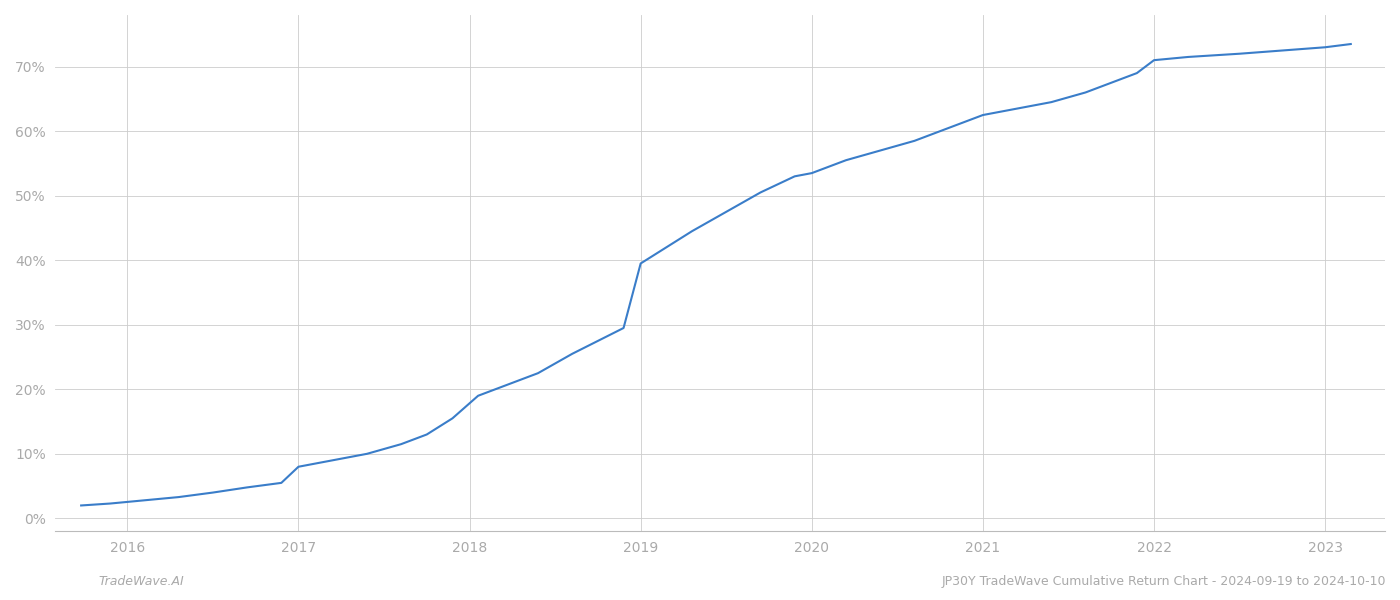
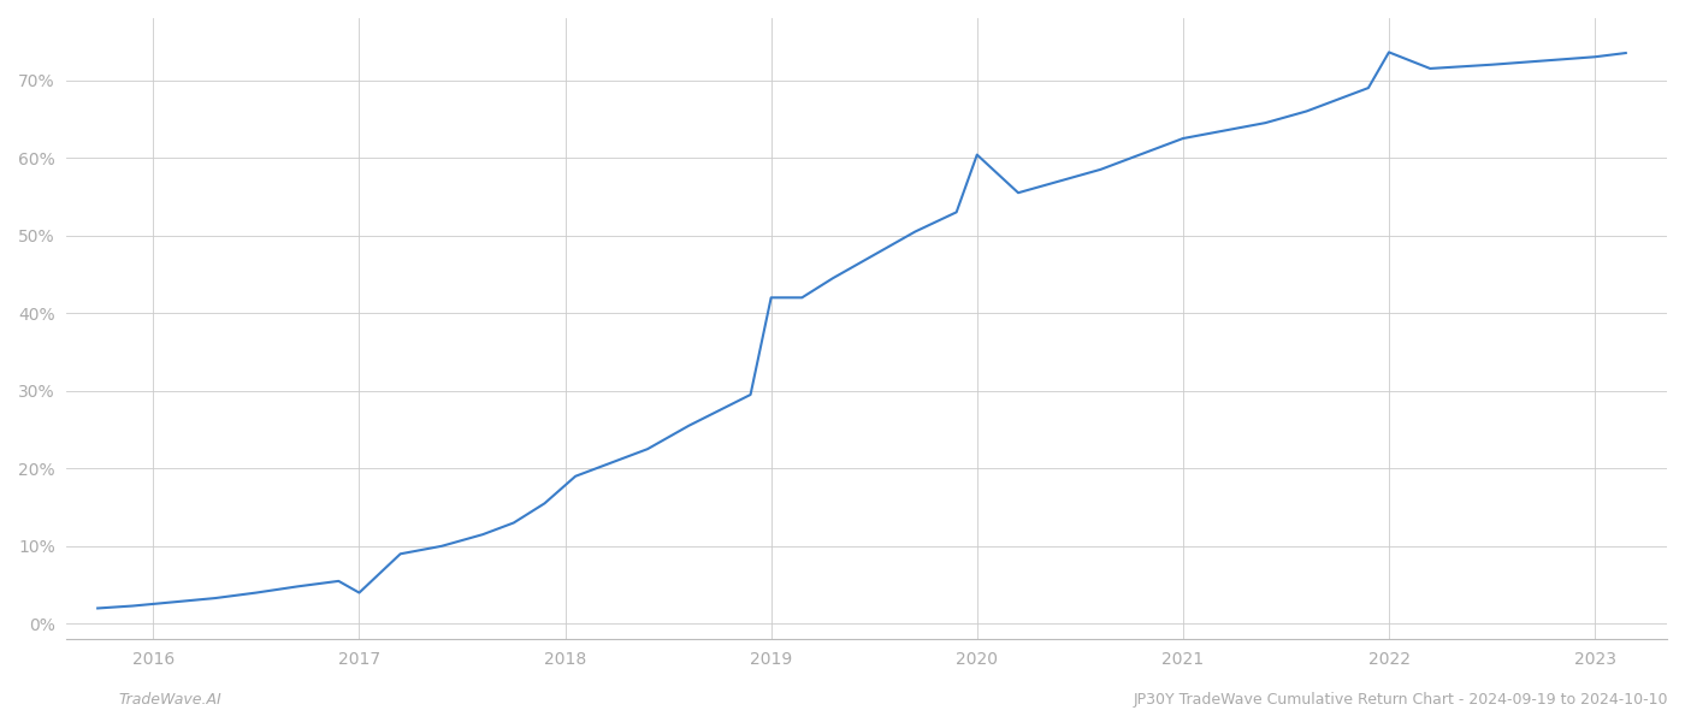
2017: 8.0% -> 4.0%
2019: 39.5% -> 42.0%
2020: 53.5% -> 60.4%
2022: 71.0% -> 73.6%
